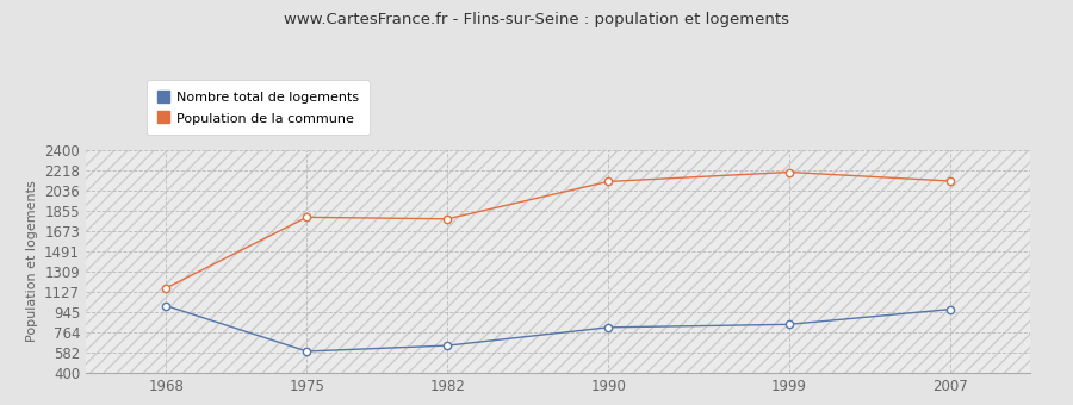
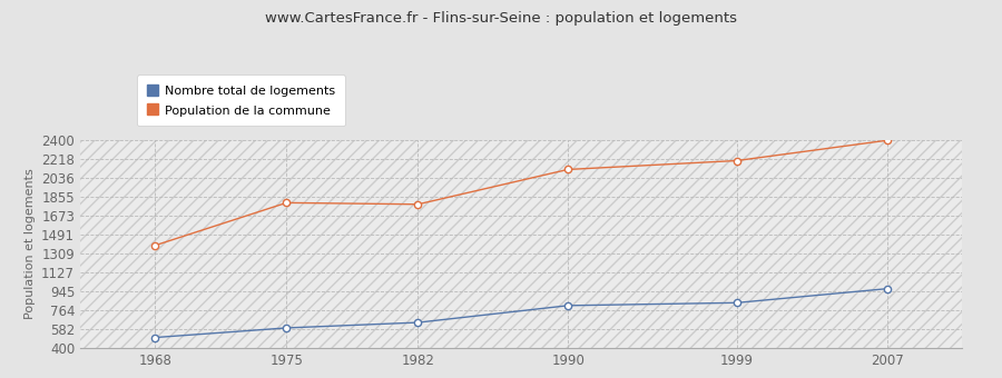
Nombre total de logements/1968: 1000 -> 500
Population de la commune/1968: 1160 -> 1380
Population de la commune/2007: 2120 -> 2400
